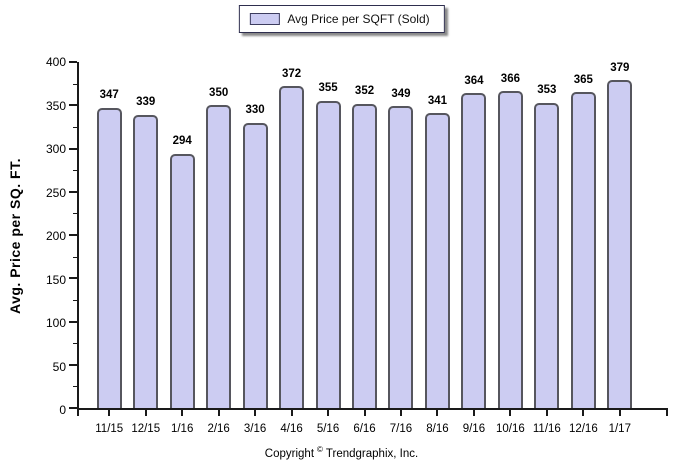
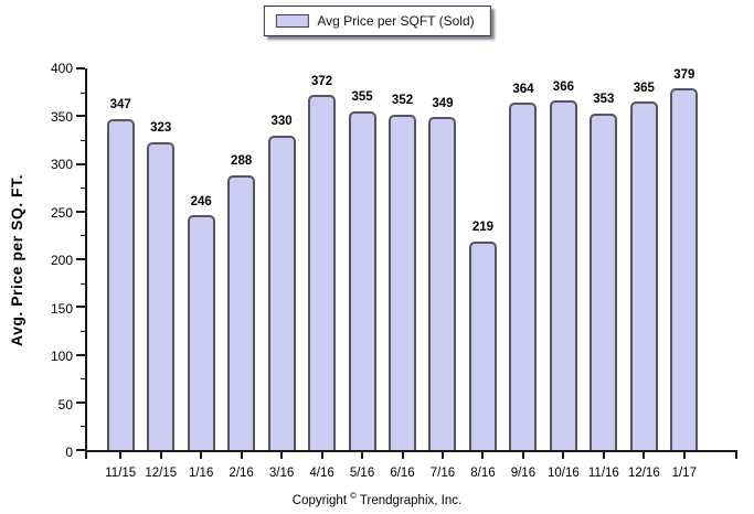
12/15: 339 -> 323
1/16: 294 -> 246
2/16: 350 -> 288
8/16: 341 -> 219
